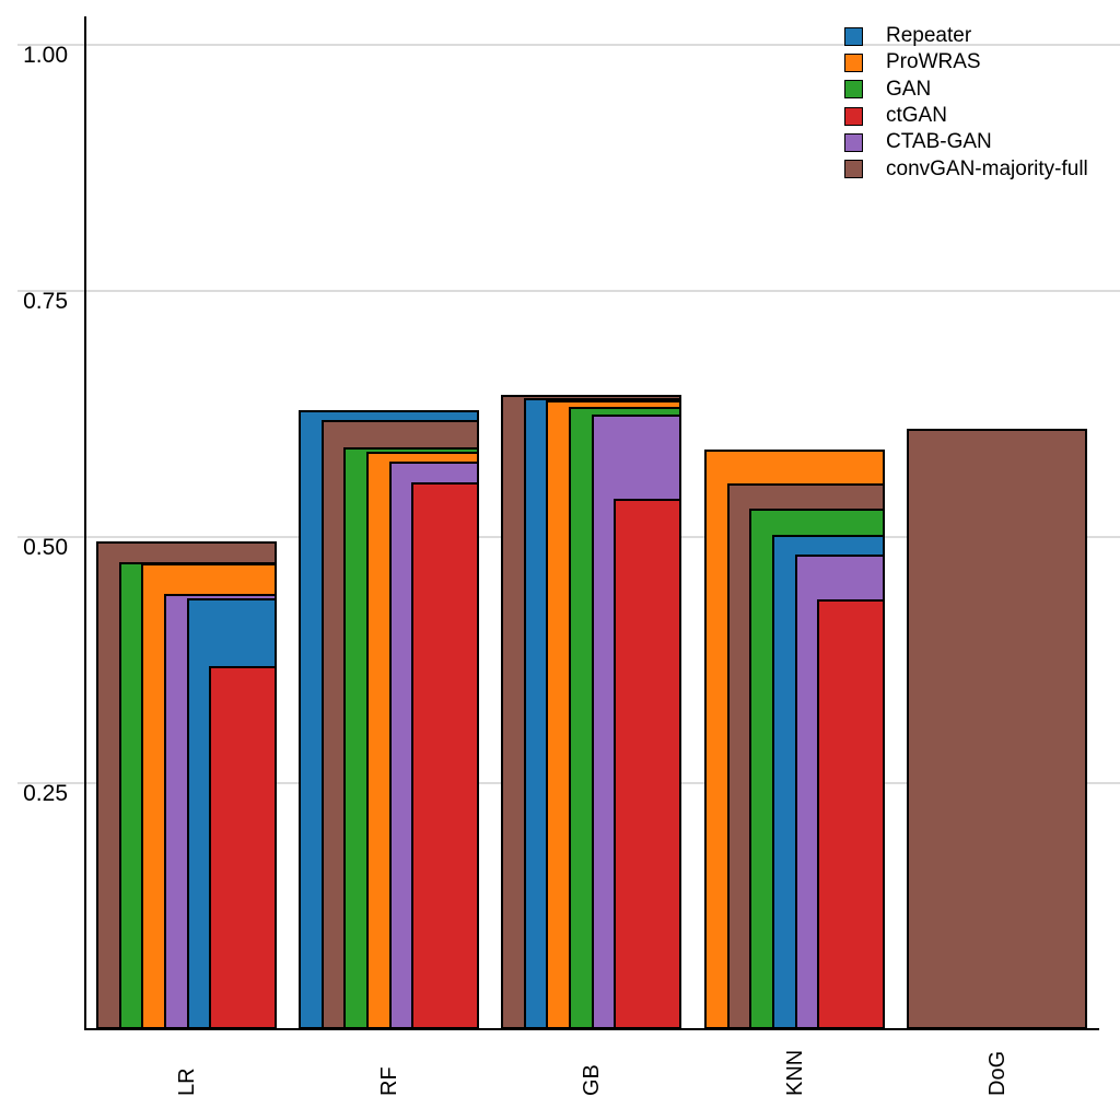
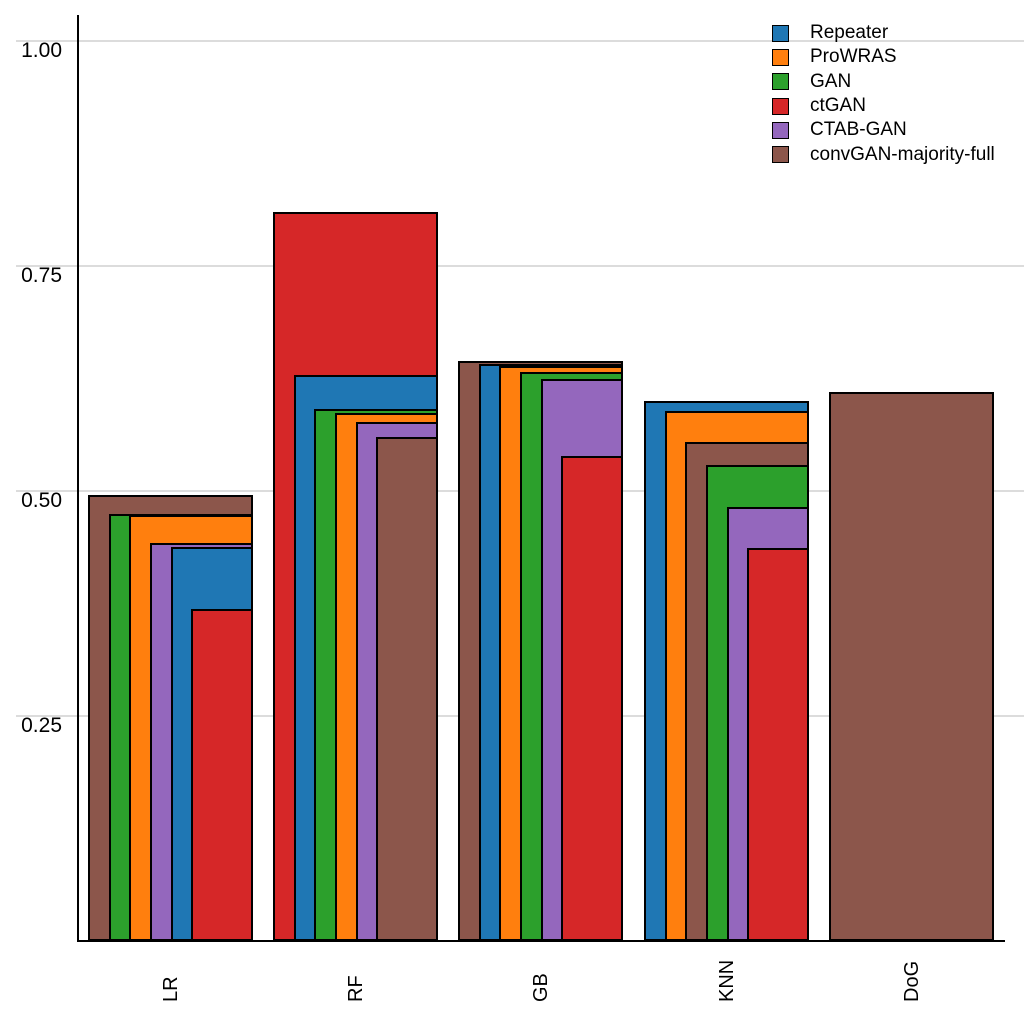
ctGAN/RF: 0.56 -> 0.81
convGAN-majority-full/RF: 0.62 -> 0.56
Repeater/KNN: 0.50 -> 0.60
